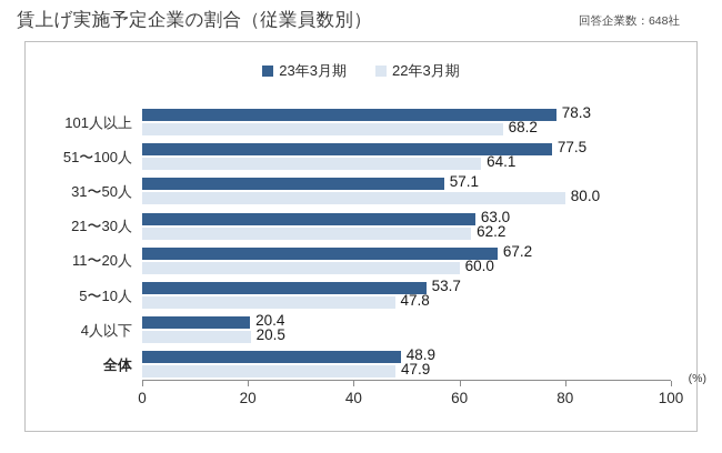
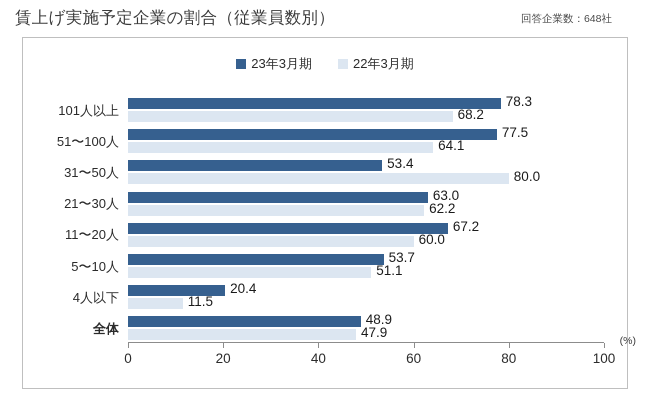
23年3月期/31〜50人: 57.1 -> 53.4
22年3月期/5〜10人: 47.8 -> 51.1
22年3月期/4人以下: 20.5 -> 11.5
